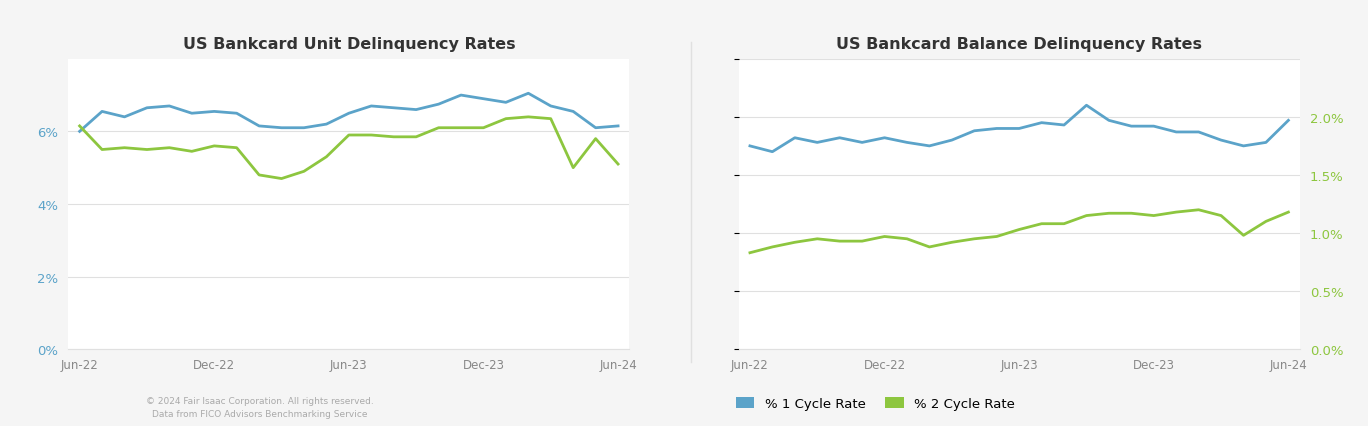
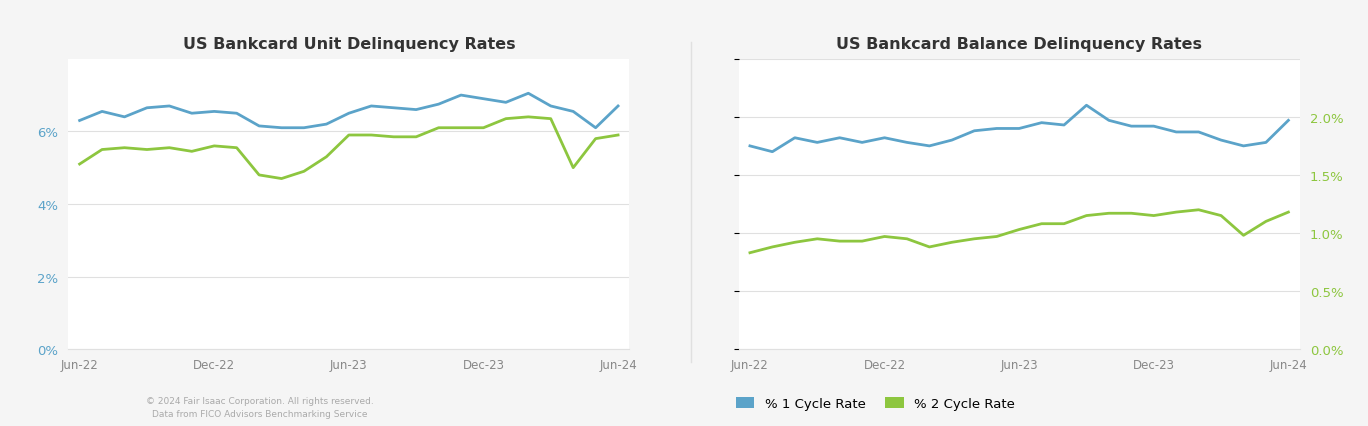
US Bankcard Unit Delinquency Rates/% 1 Cycle Rate/Jun-22: 6.00% -> 6.30%
US Bankcard Unit Delinquency Rates/% 2 Cycle Rate/Jun-22: 6.15% -> 5.10%
US Bankcard Unit Delinquency Rates/% 1 Cycle Rate/Jun-24: 6.15% -> 6.70%
US Bankcard Unit Delinquency Rates/% 2 Cycle Rate/Jun-24: 5.10% -> 5.90%
